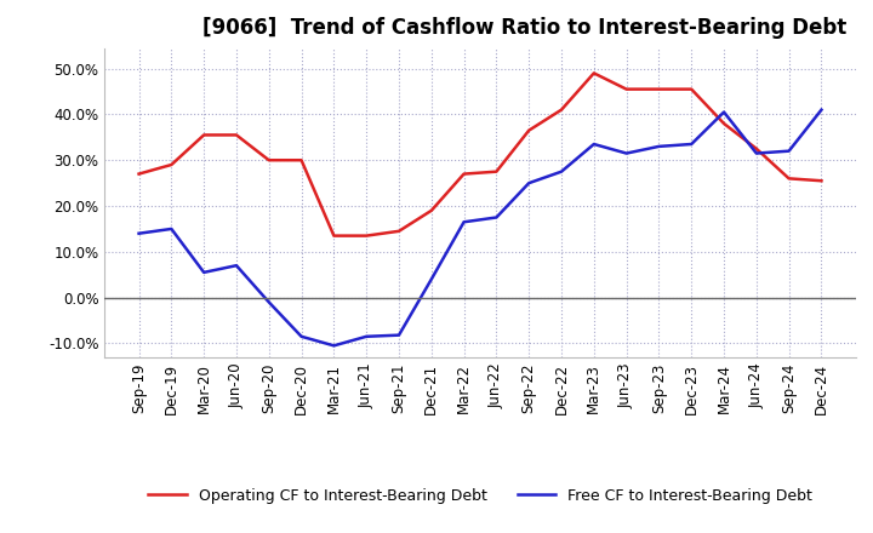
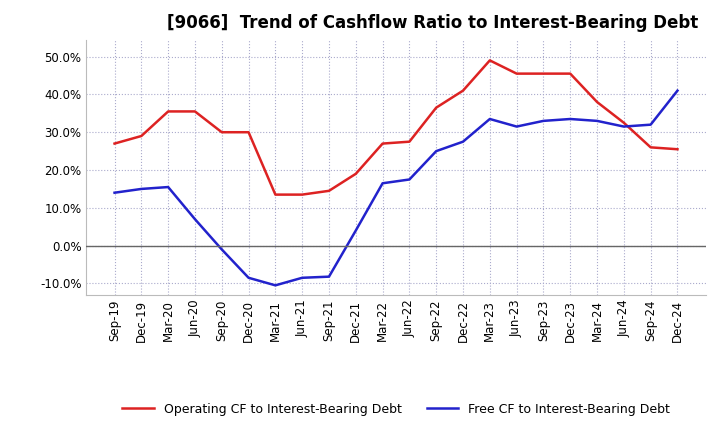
Free CF to Interest-Bearing Debt/Mar-20: 5.5% -> 15.5%
Free CF to Interest-Bearing Debt/Mar-24: 40.5% -> 33.0%
